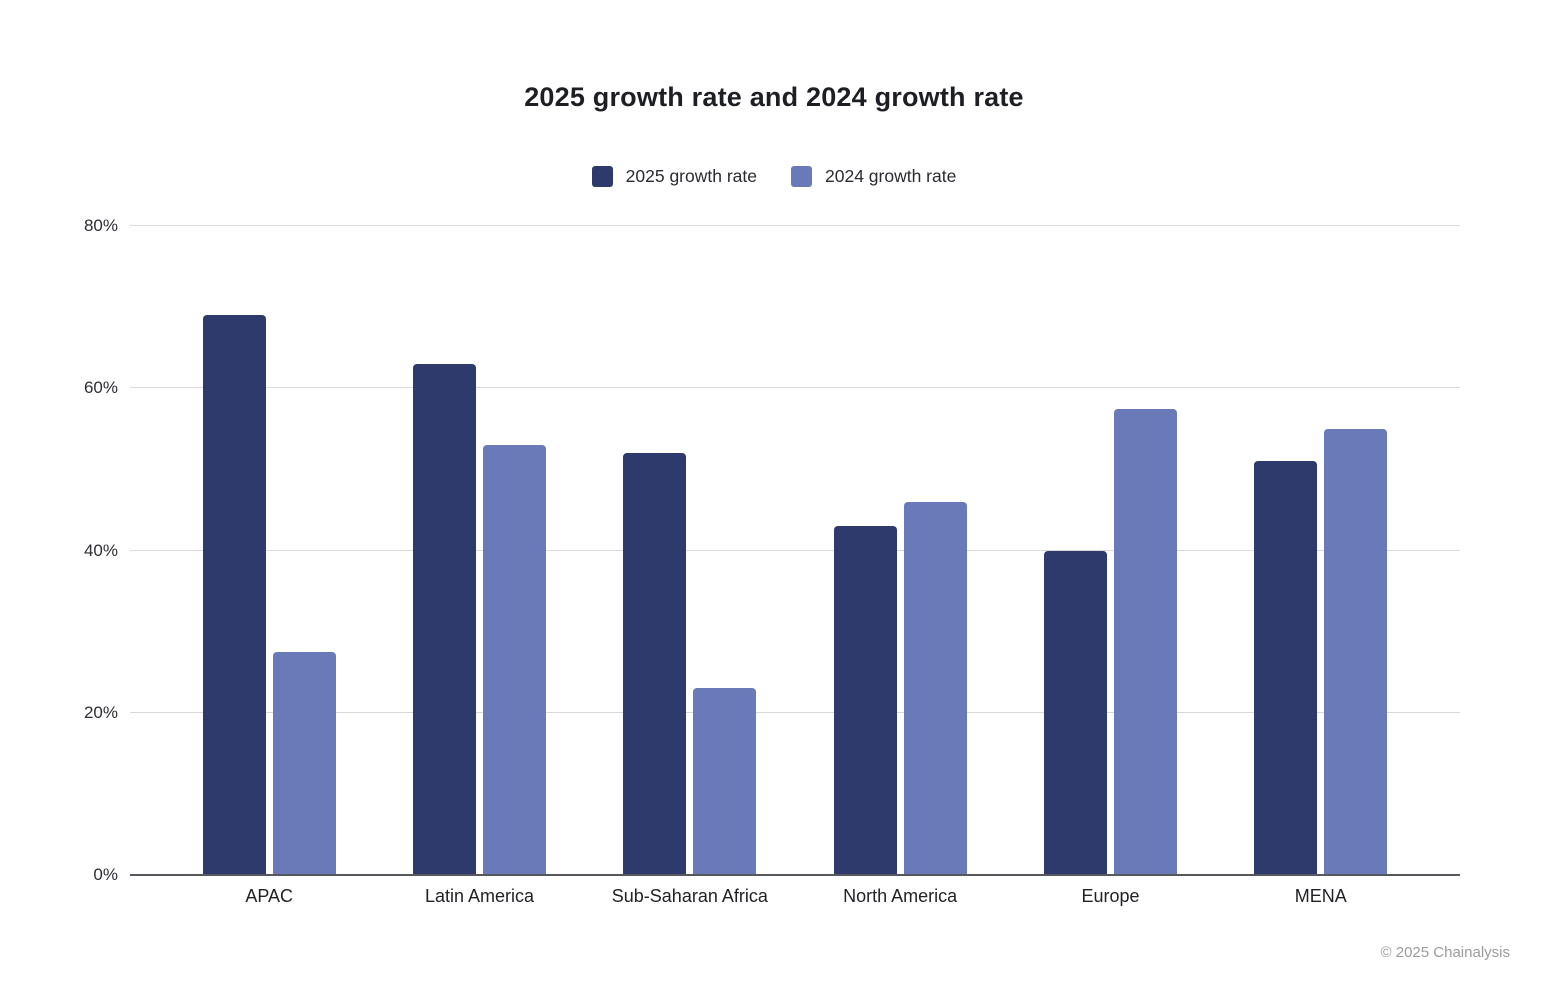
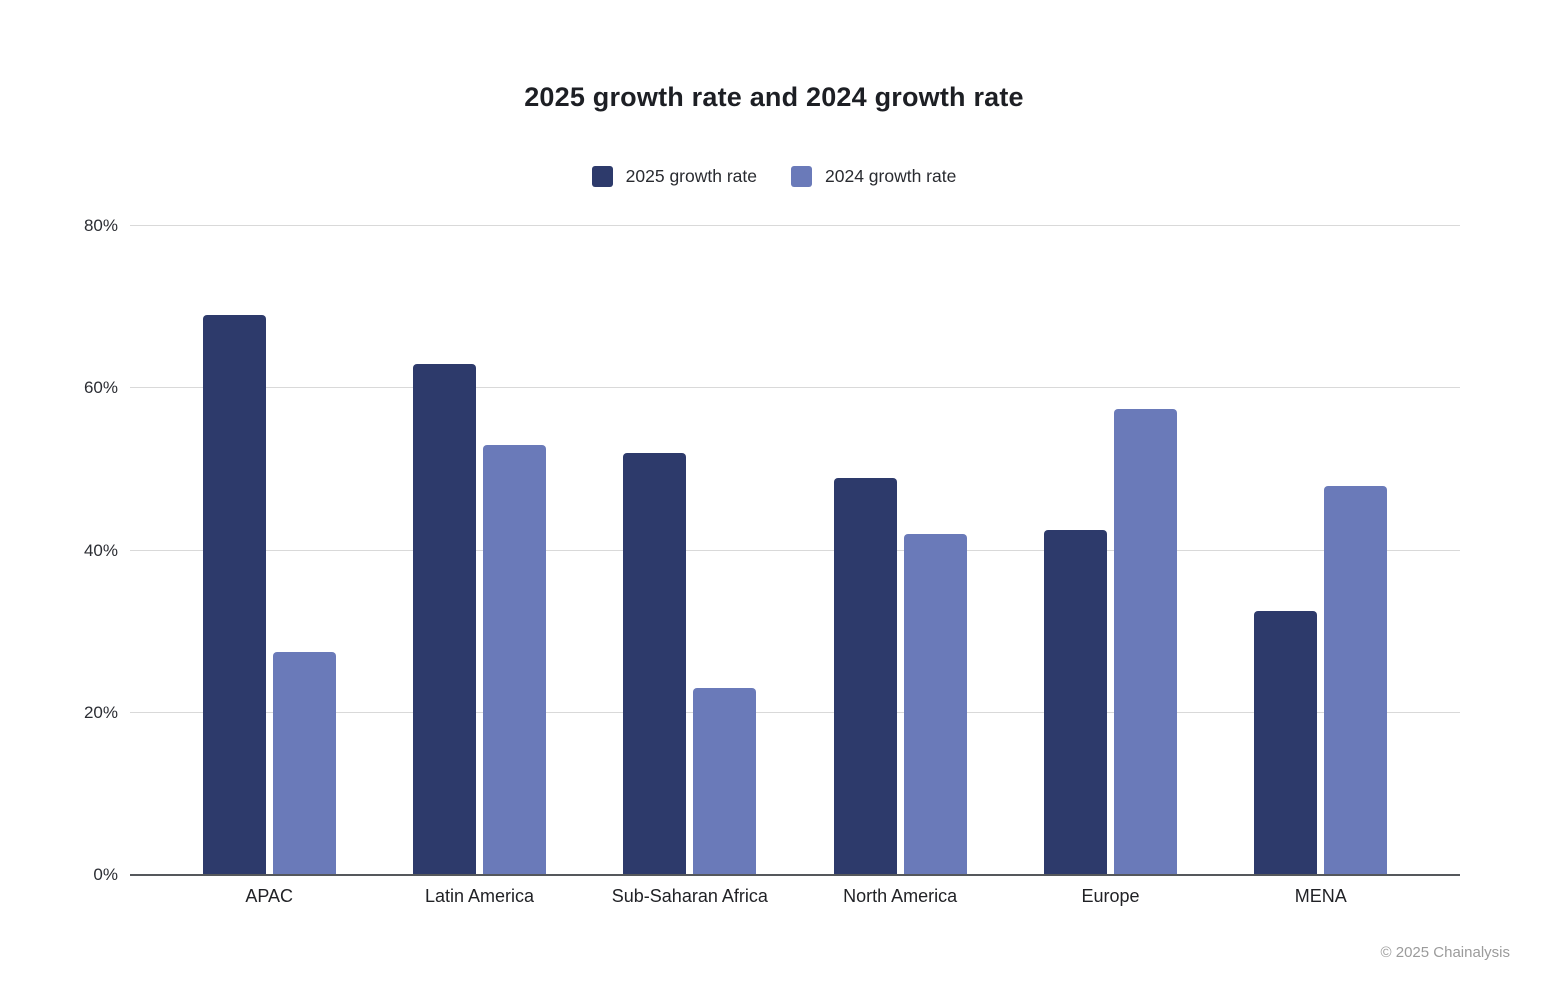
2025 growth rate/North America: 43% -> 49%
2024 growth rate/North America: 46% -> 42%
2025 growth rate/Europe: 40% -> 42%
2025 growth rate/MENA: 51% -> 32%
2024 growth rate/MENA: 55% -> 48%
